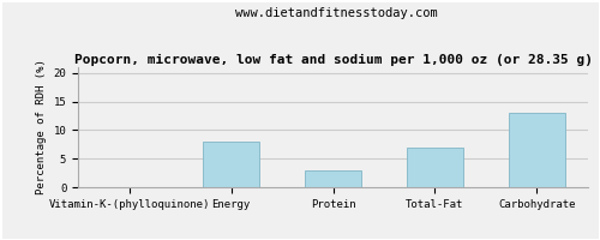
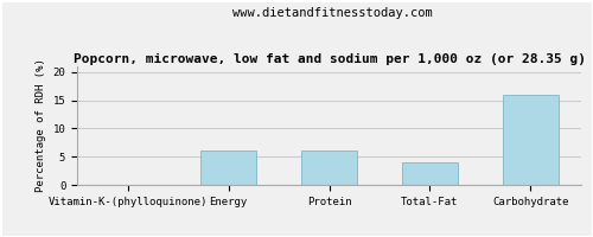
Energy: 8 -> 6
Protein: 3 -> 6
Total-Fat: 7 -> 4
Carbohydrate: 13 -> 16
